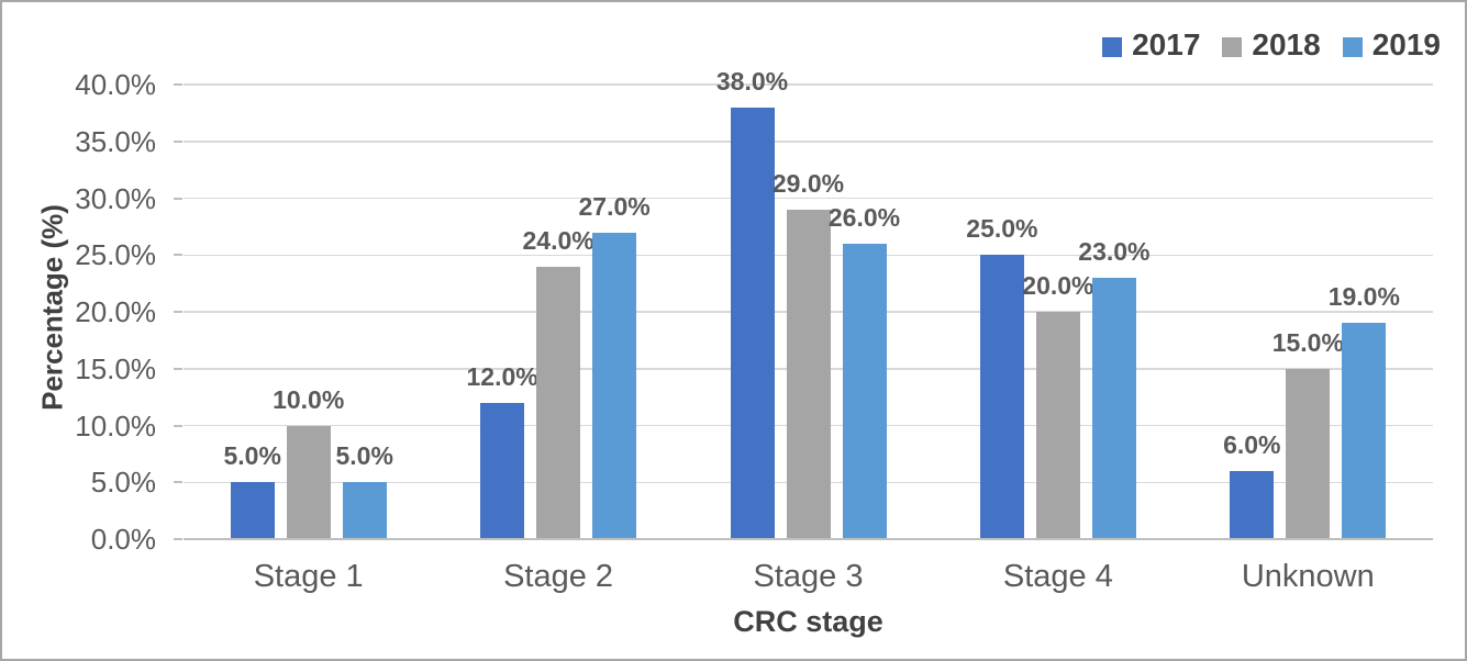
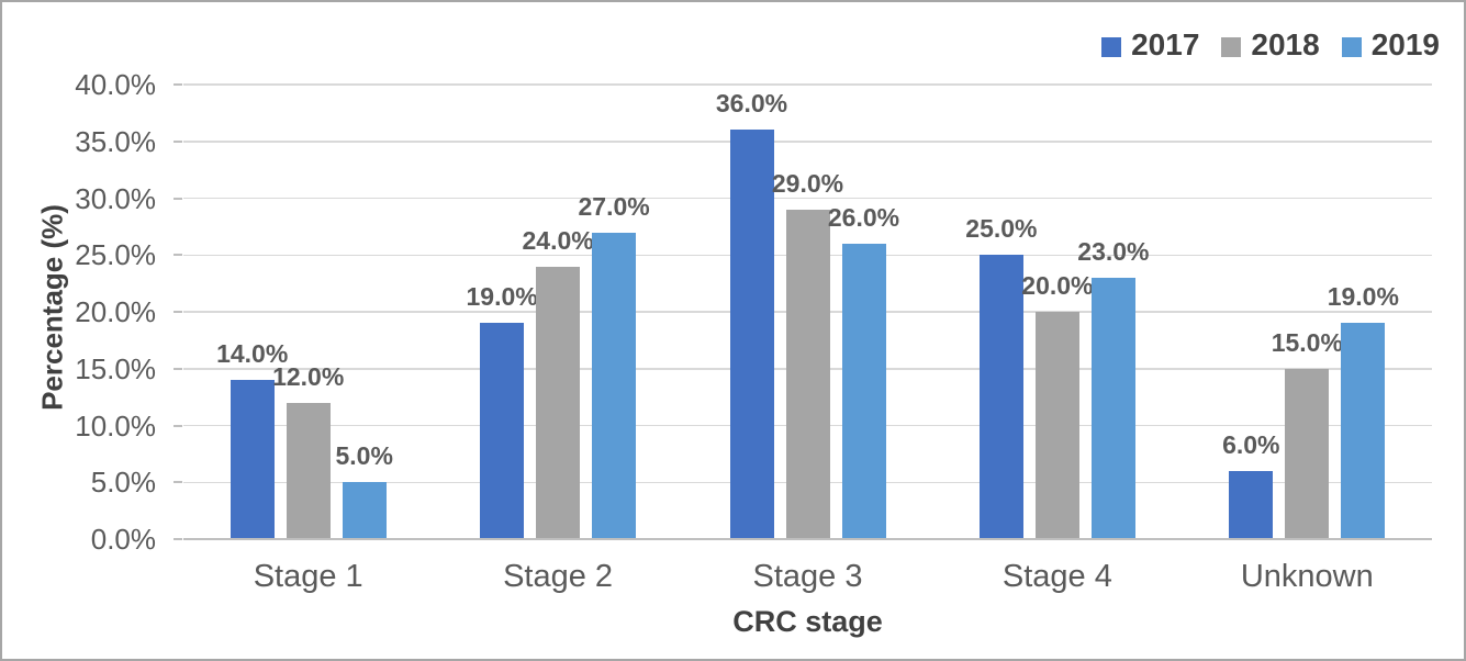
2017/Stage 1: 5.0% -> 14.0%
2018/Stage 1: 10.0% -> 12.0%
2017/Stage 2: 12.0% -> 19.0%
2017/Stage 3: 38.0% -> 36.0%
